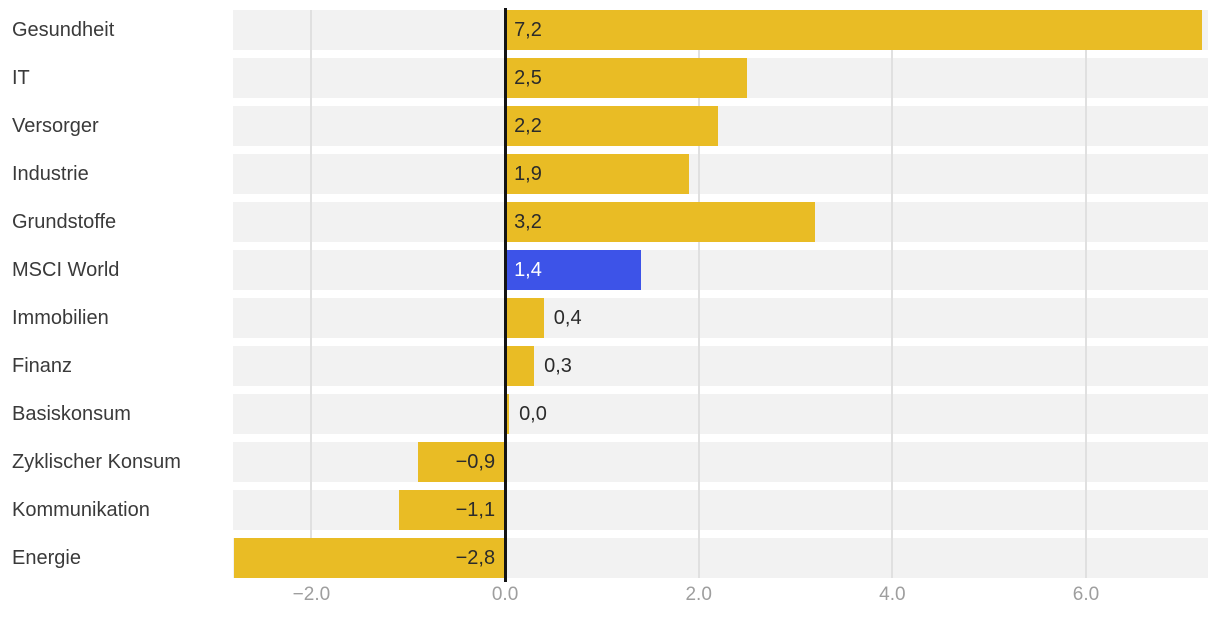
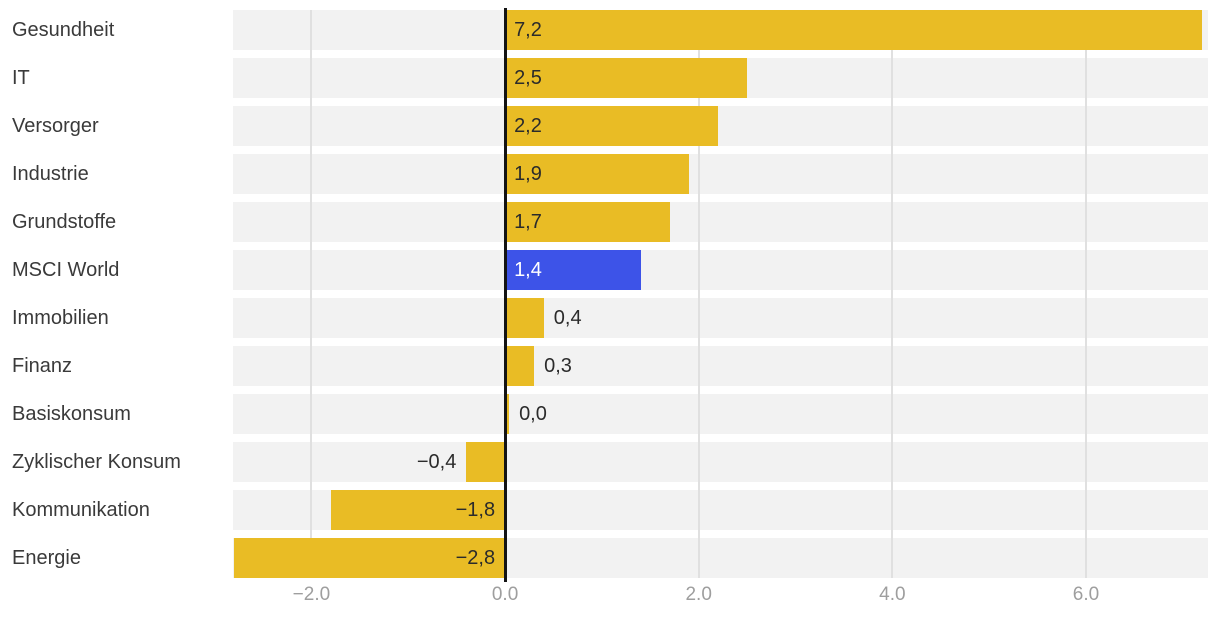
Grundstoffe: 3,2 -> 1,7
Zyklischer Konsum: −0,9 -> −0,4
Kommunikation: −1,1 -> −1,8
